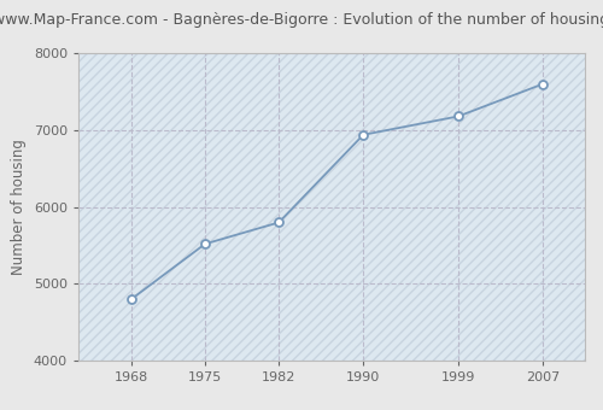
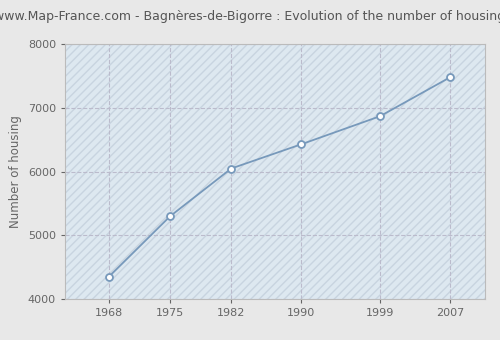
1968: 4800 -> 4350
1975: 5520 -> 5300
1982: 5800 -> 6050
1990: 6940 -> 6430
1999: 7180 -> 6870
2007: 7600 -> 7480
